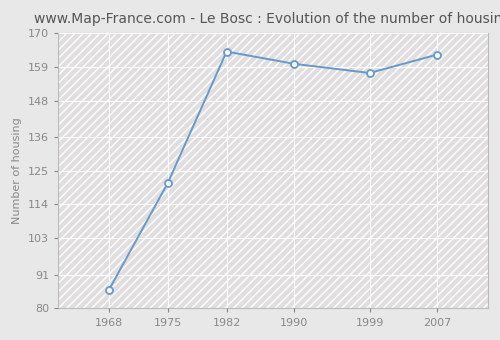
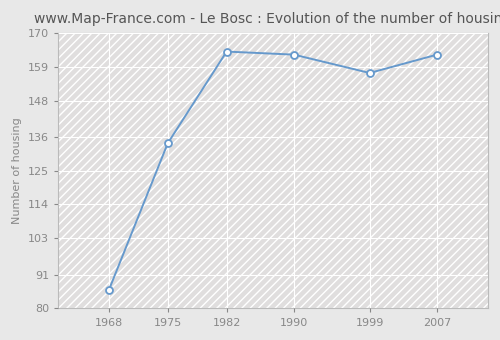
1975: 121 -> 134
1990: 160 -> 163
